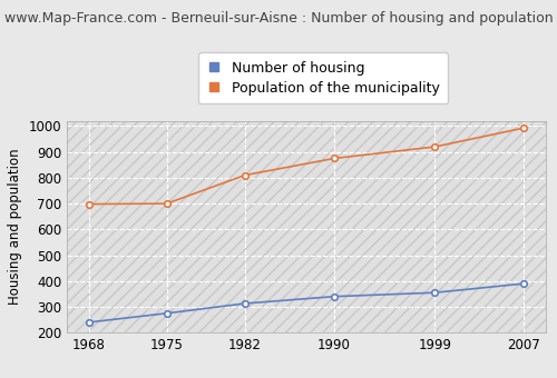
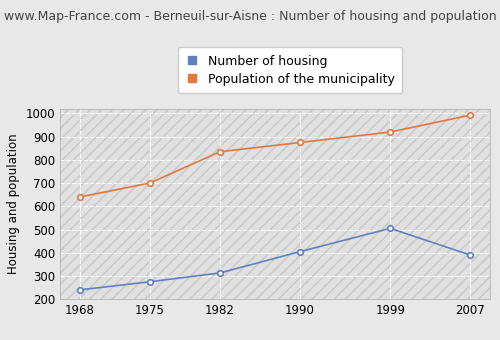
Population of the municipality/1968: 698 -> 640
Population of the municipality/1982: 810 -> 835
Number of housing/1990: 340 -> 405
Number of housing/1999: 355 -> 505
